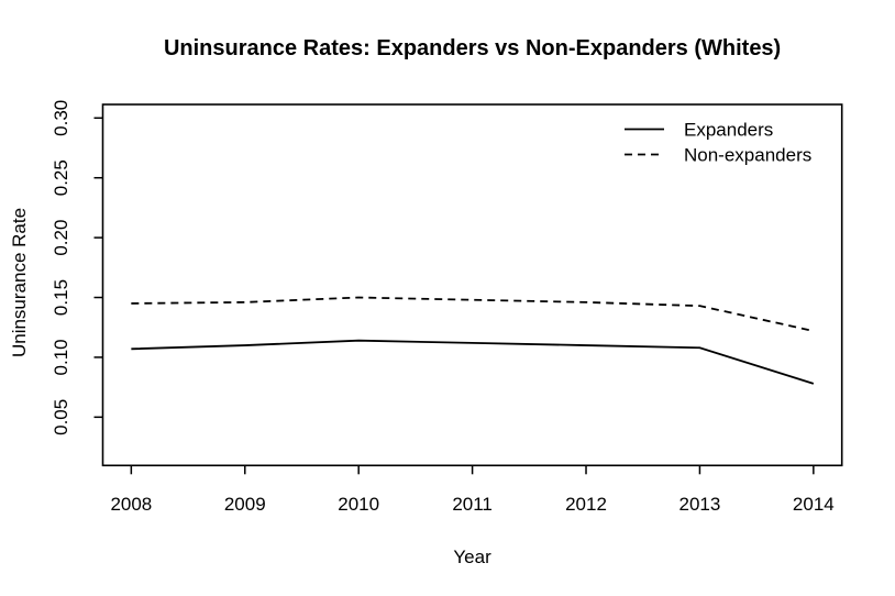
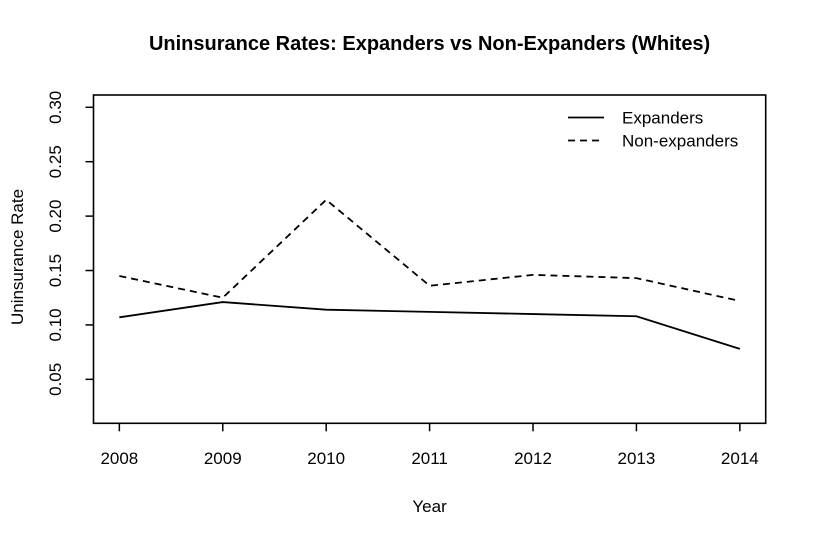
Expanders/2009: 0.110 -> 0.121
Non-expanders/2009: 0.146 -> 0.125
Non-expanders/2010: 0.150 -> 0.215
Non-expanders/2011: 0.148 -> 0.136
